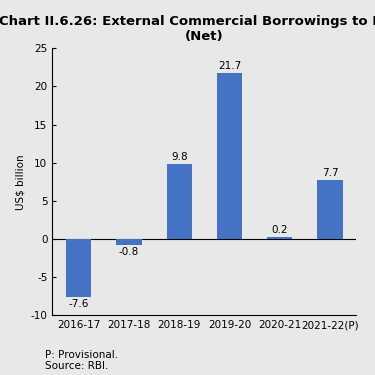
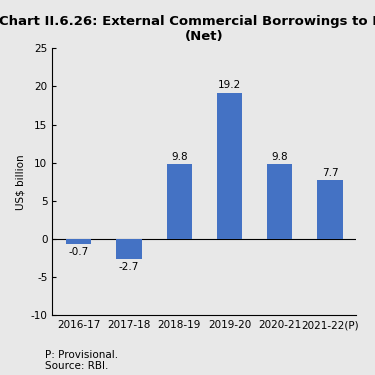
2016-17: -7.6 -> -0.7
2017-18: -0.8 -> -2.7
2019-20: 21.7 -> 19.2
2020-21: 0.2 -> 9.8
